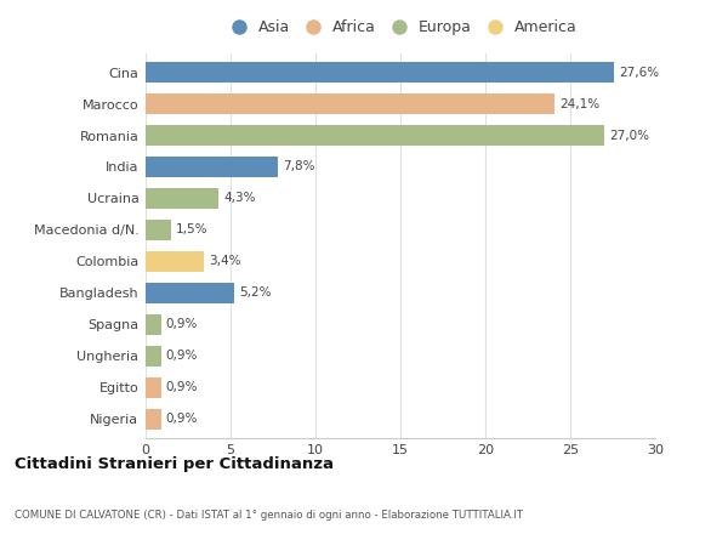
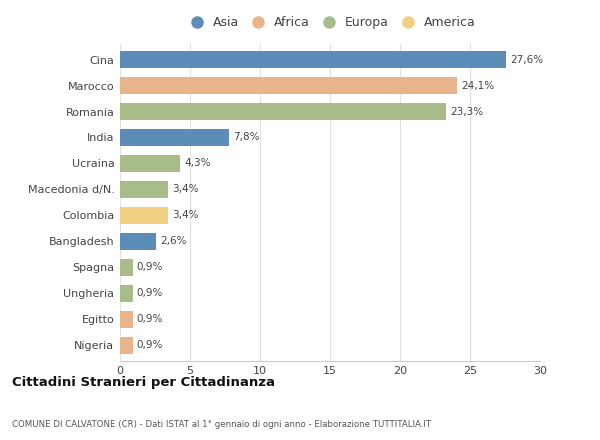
Romania: 27,0% -> 23,3%
Macedonia d/N.: 1,5% -> 3,4%
Bangladesh: 5,2% -> 2,6%
